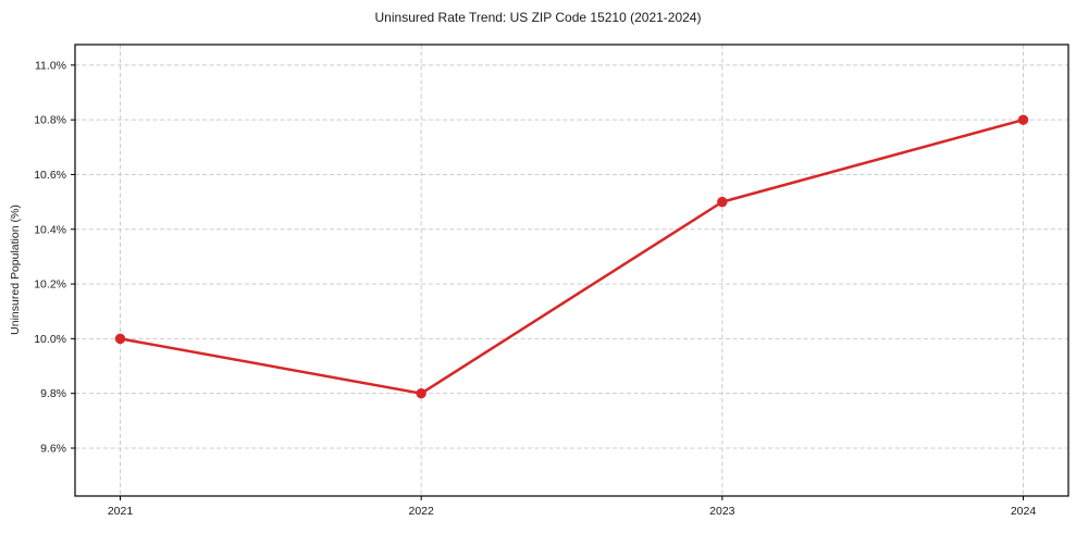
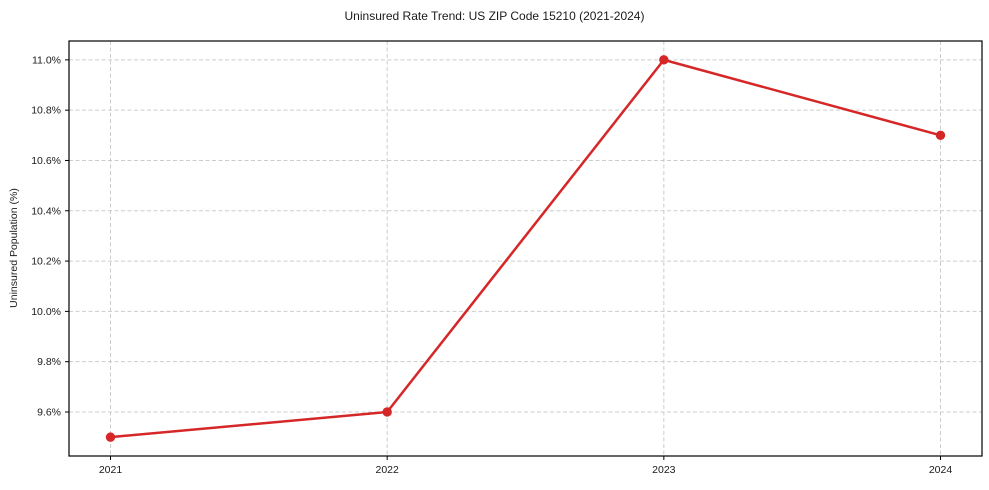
2021: 10.0% -> 9.5%
2022: 9.8% -> 9.6%
2023: 10.5% -> 11.0%
2024: 10.8% -> 10.7%
